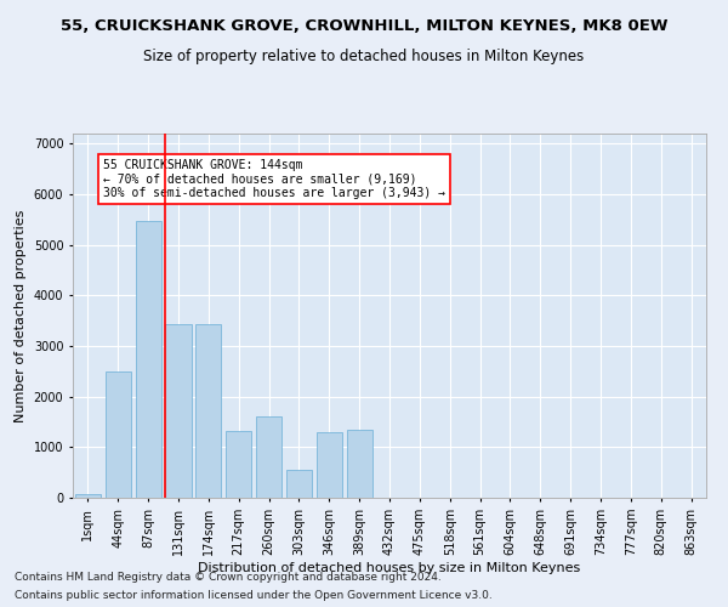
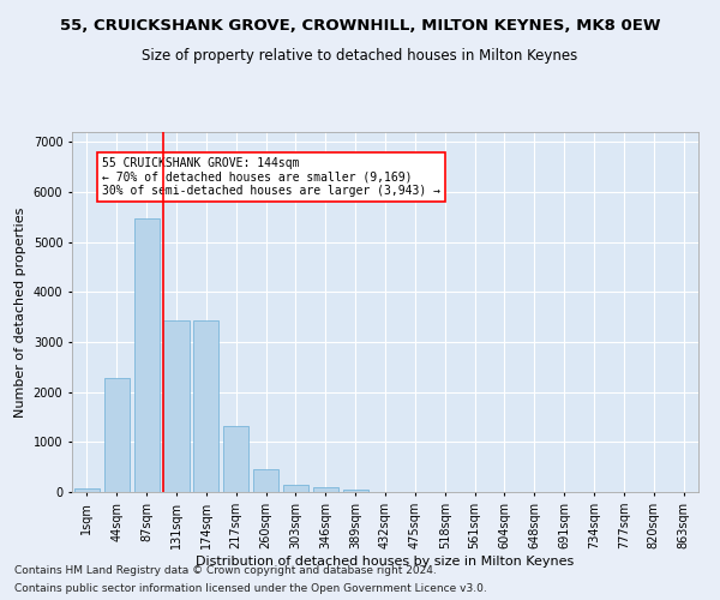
44sqm: 2500 -> 2280
260sqm: 1600 -> 460
303sqm: 550 -> 160
346sqm: 1300 -> 80
389sqm: 1350 -> 50
